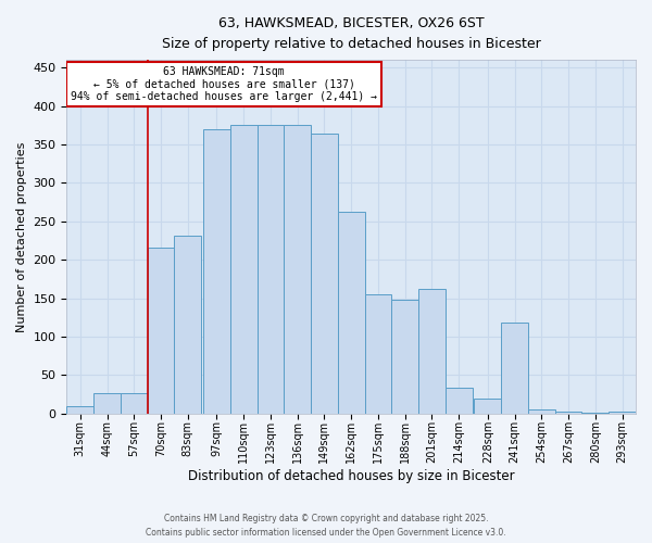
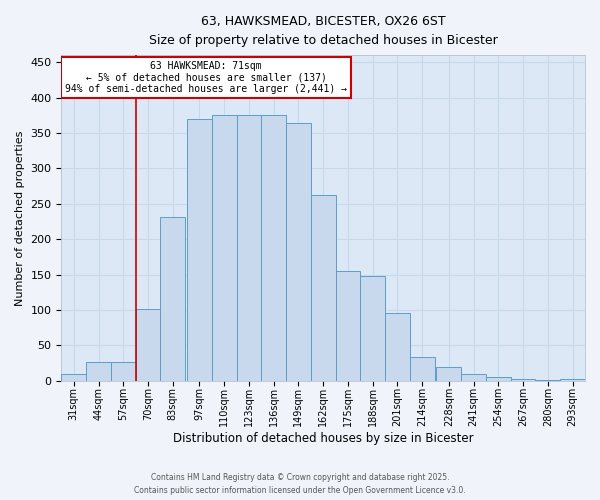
70sqm: 216 -> 101
201sqm: 162 -> 96
241sqm: 118 -> 10
